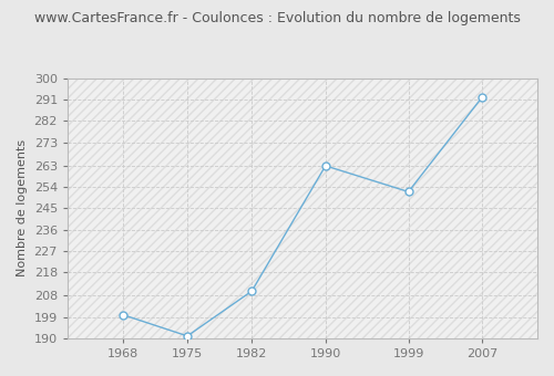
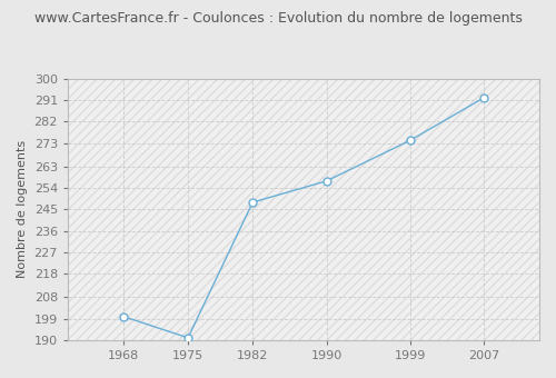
1982: 210 -> 248
1990: 263 -> 257
1999: 252 -> 274
